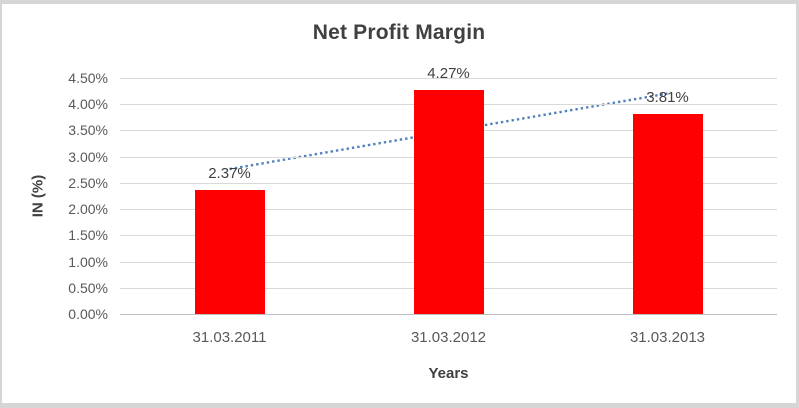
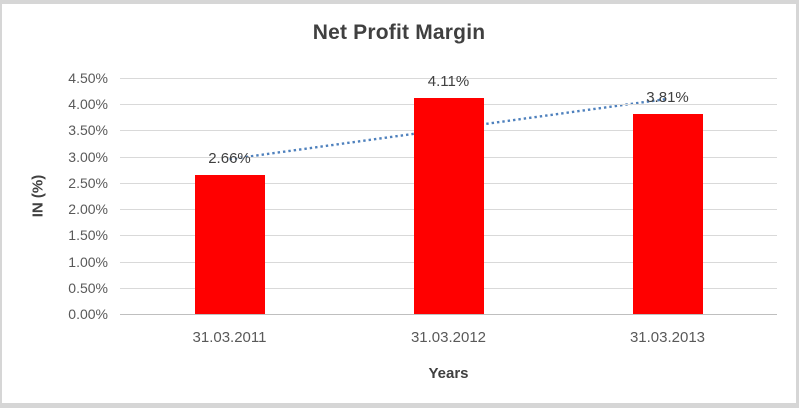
31.03.2011: 2.37% -> 2.66%
31.03.2012: 4.27% -> 4.11%
